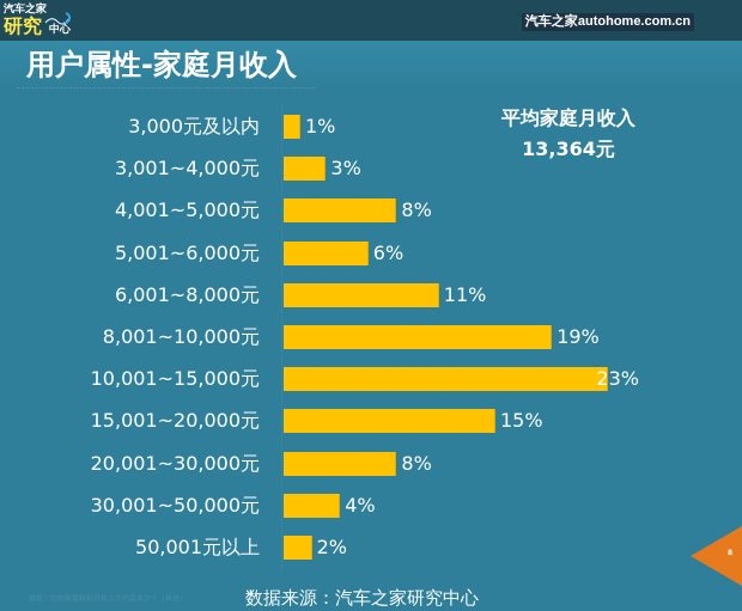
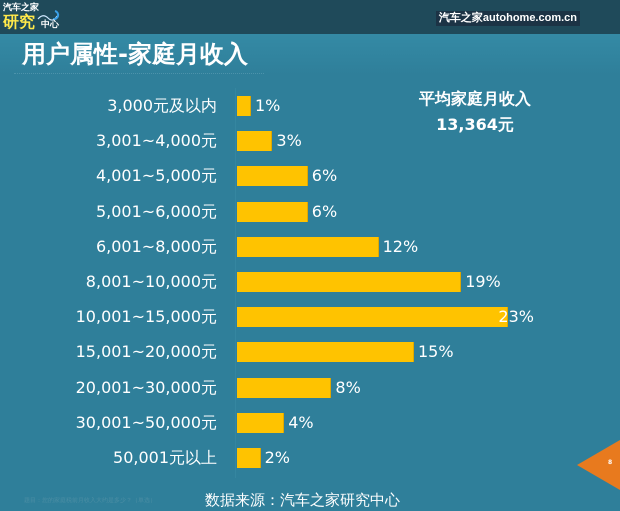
4,001~5,000元: 8% -> 6%
6,001~8,000元: 11% -> 12%
